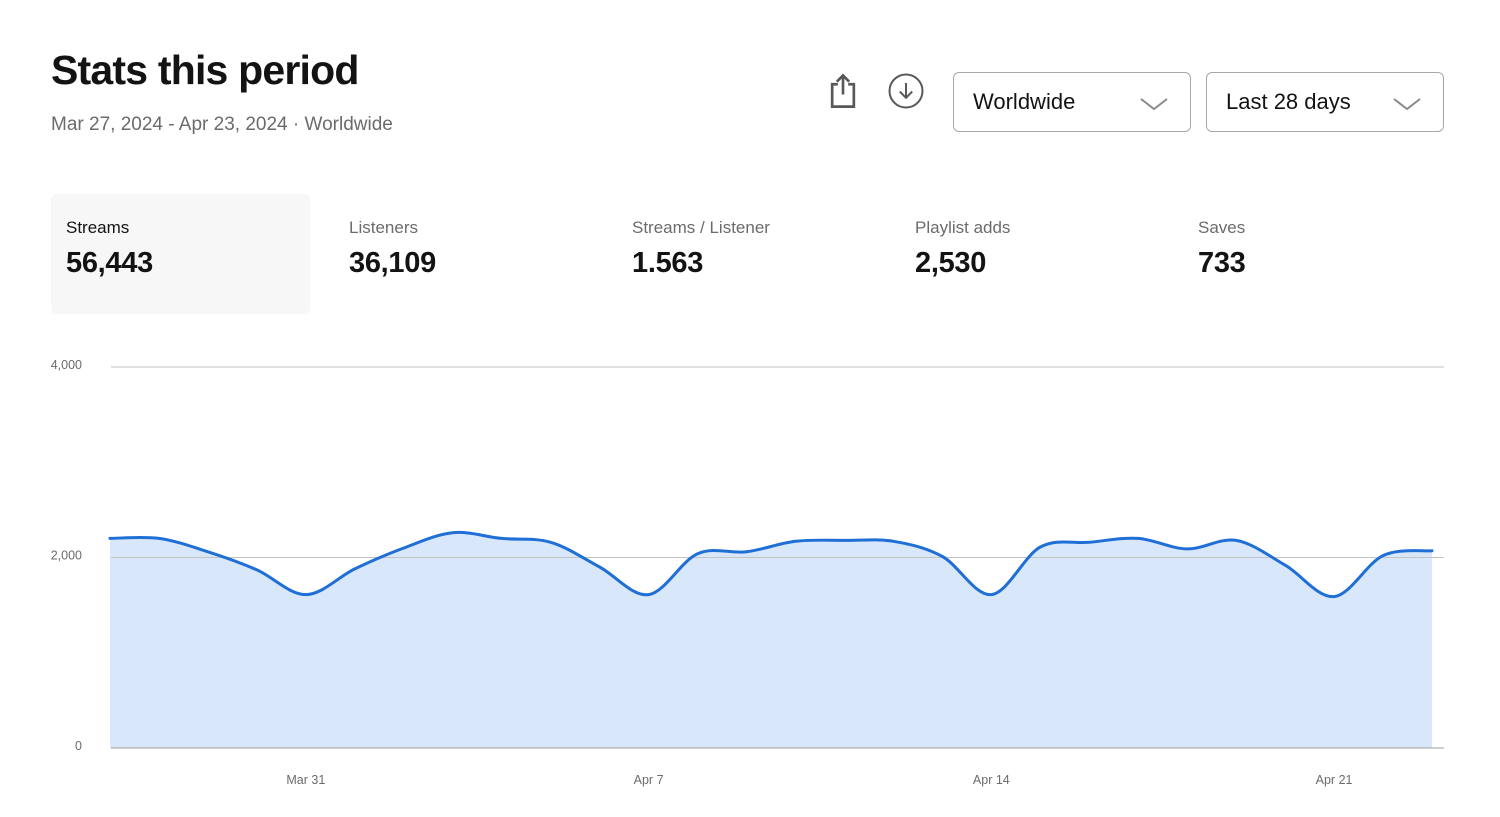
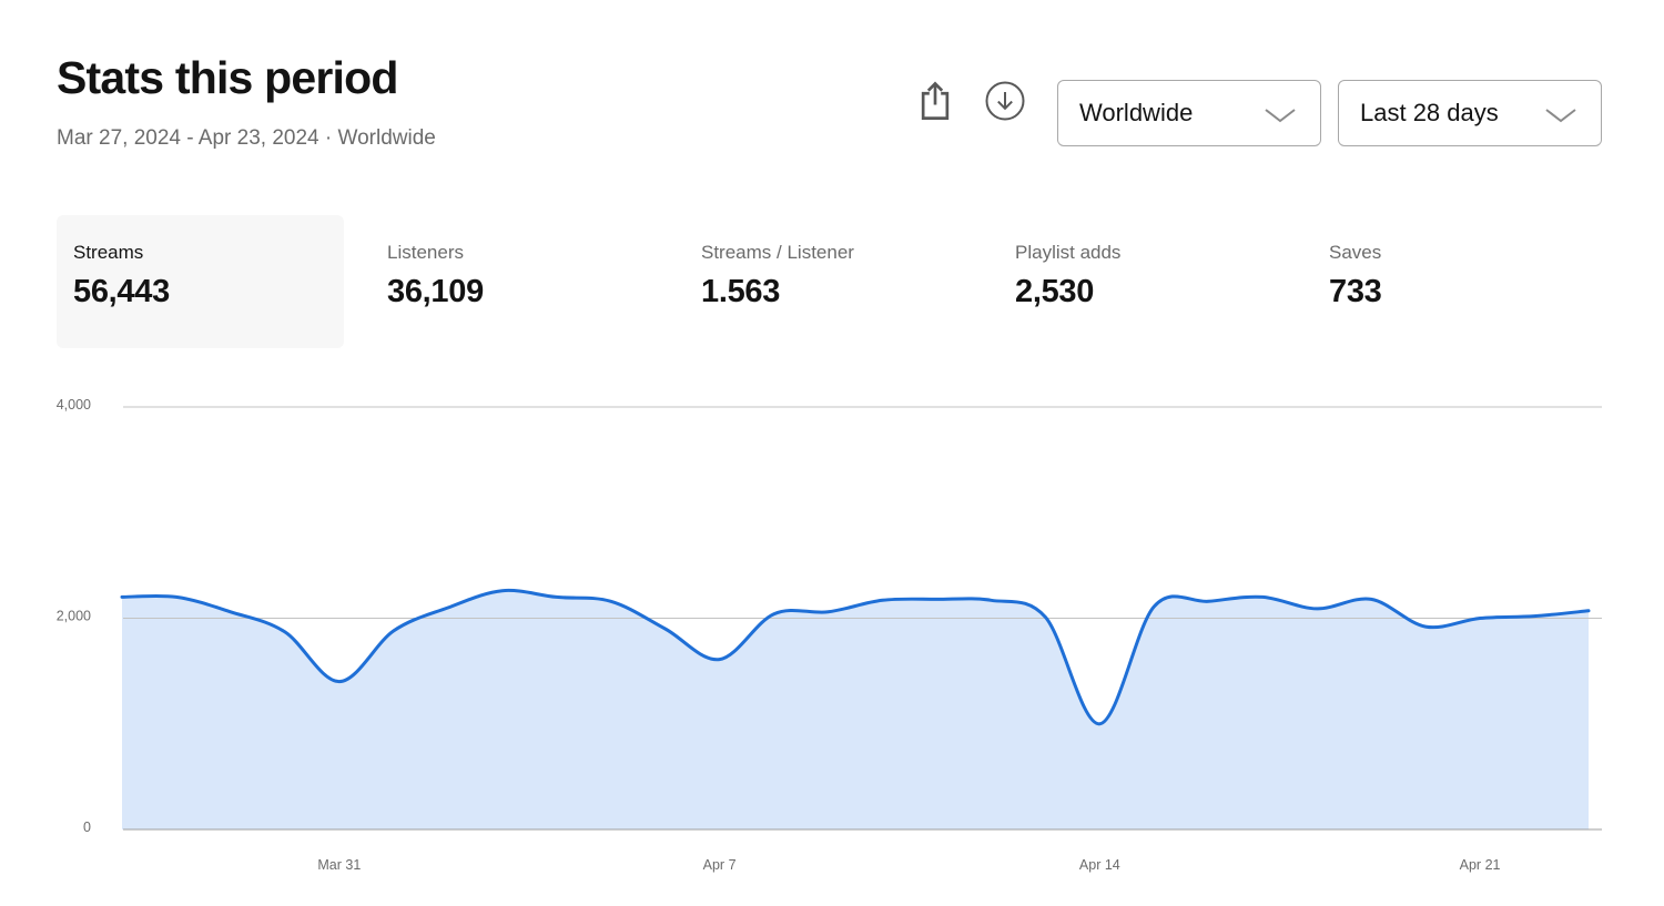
Mar 31: 1600 -> 1400
Apr 14: 1600 -> 1000
Apr 21: 1600 -> 2000
